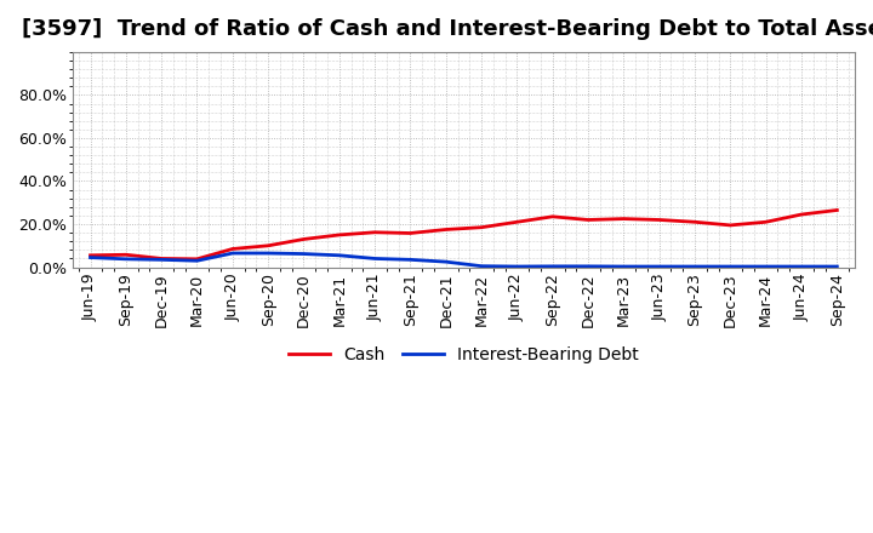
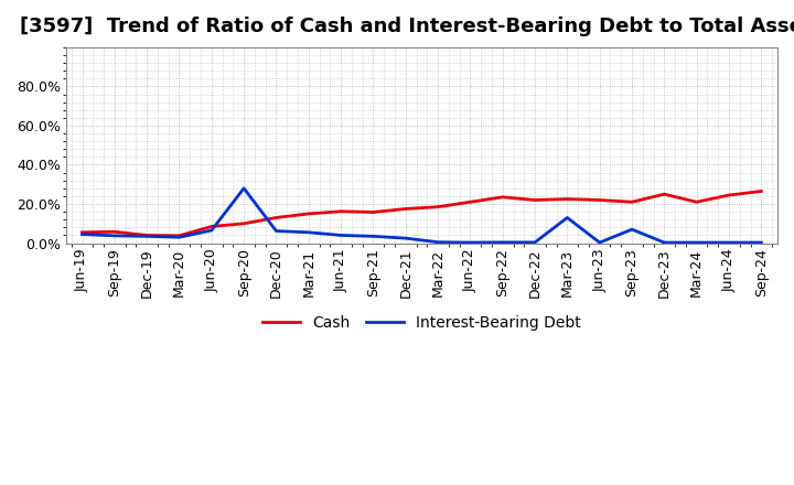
Interest-Bearing Debt/Sep-20: 7% -> 28%
Interest-Bearing Debt/Mar-23: 0% -> 13%
Interest-Bearing Debt/Sep-23: 0% -> 7%
Cash/Dec-23: 20% -> 25%
